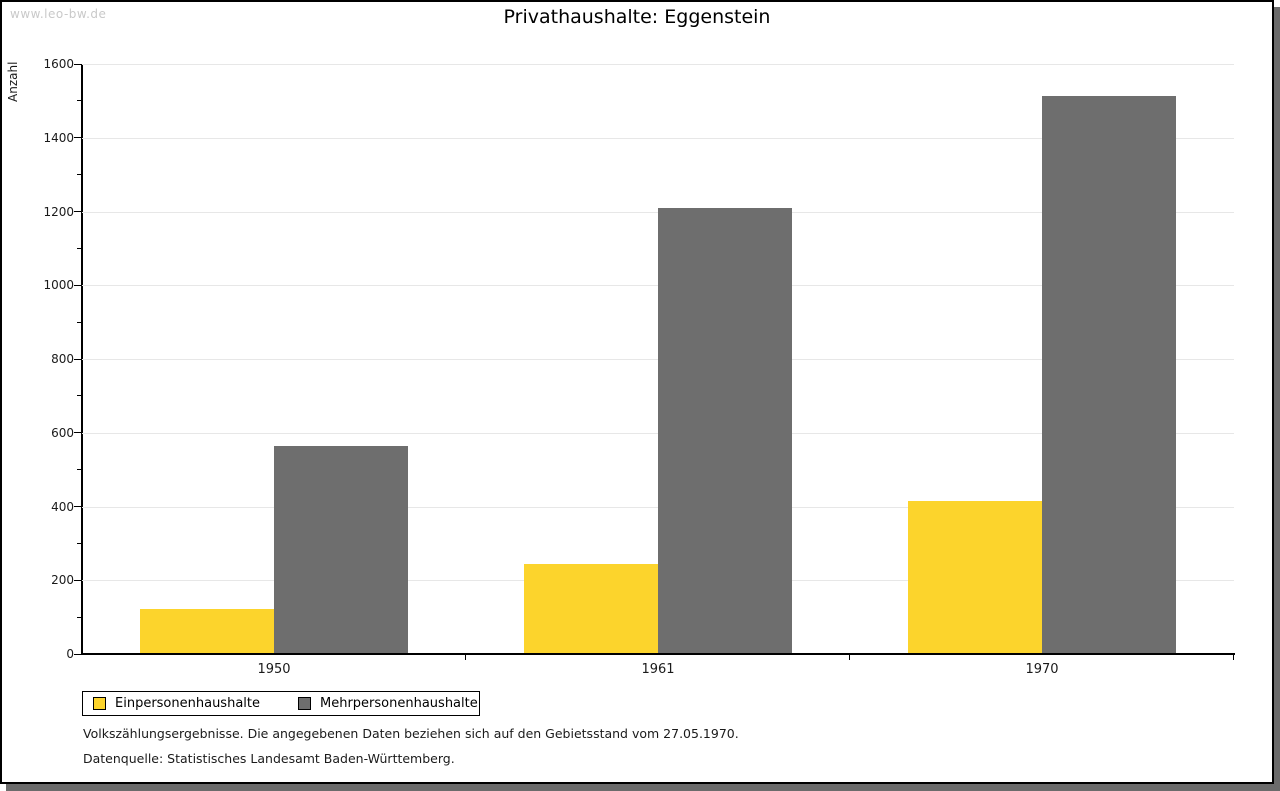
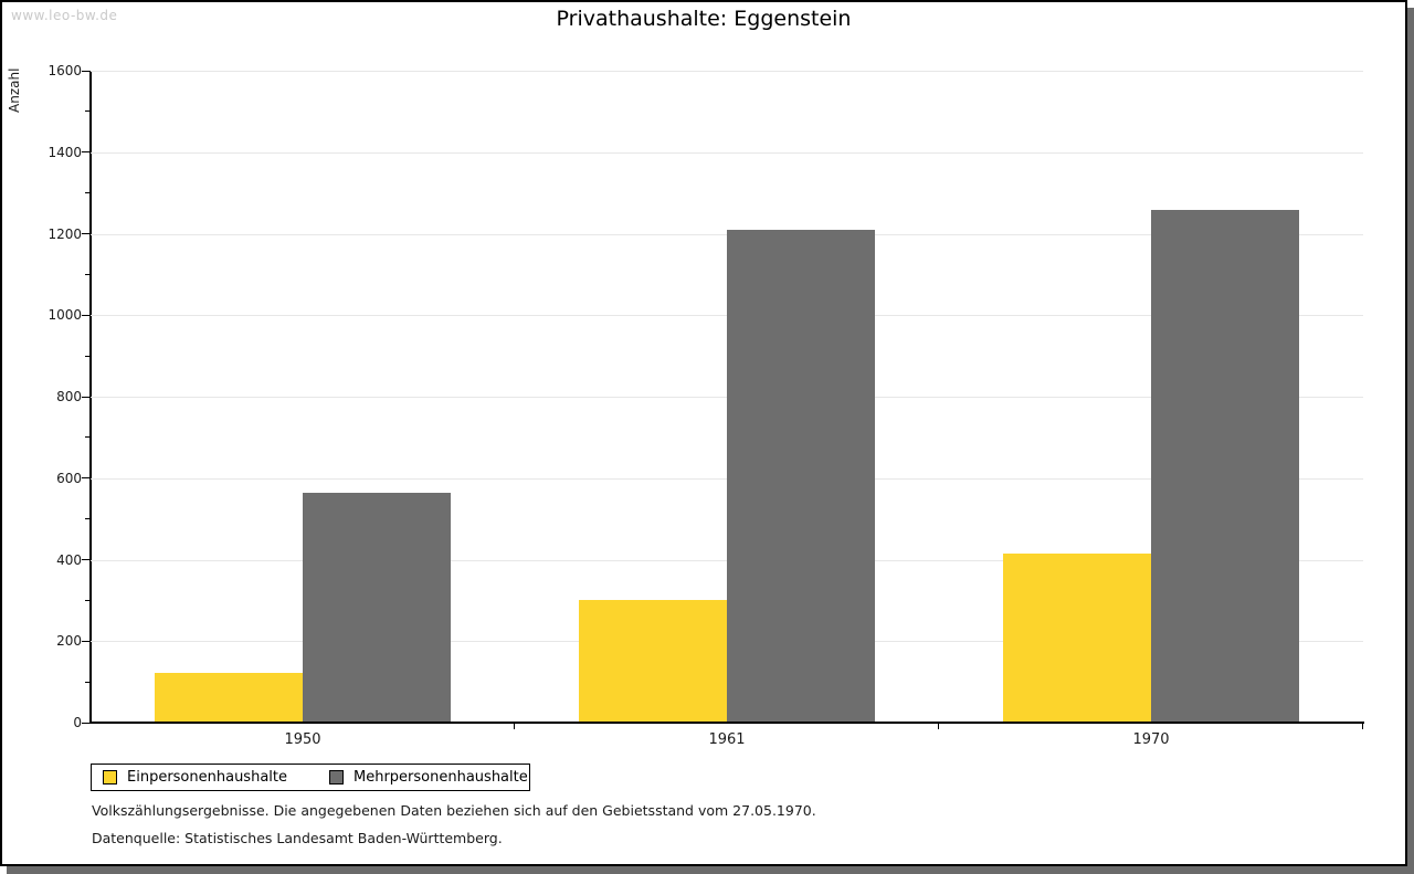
Einpersonenhaushalte/1961: 240 -> 300
Mehrpersonenhaushalte/1970: 1520 -> 1260
